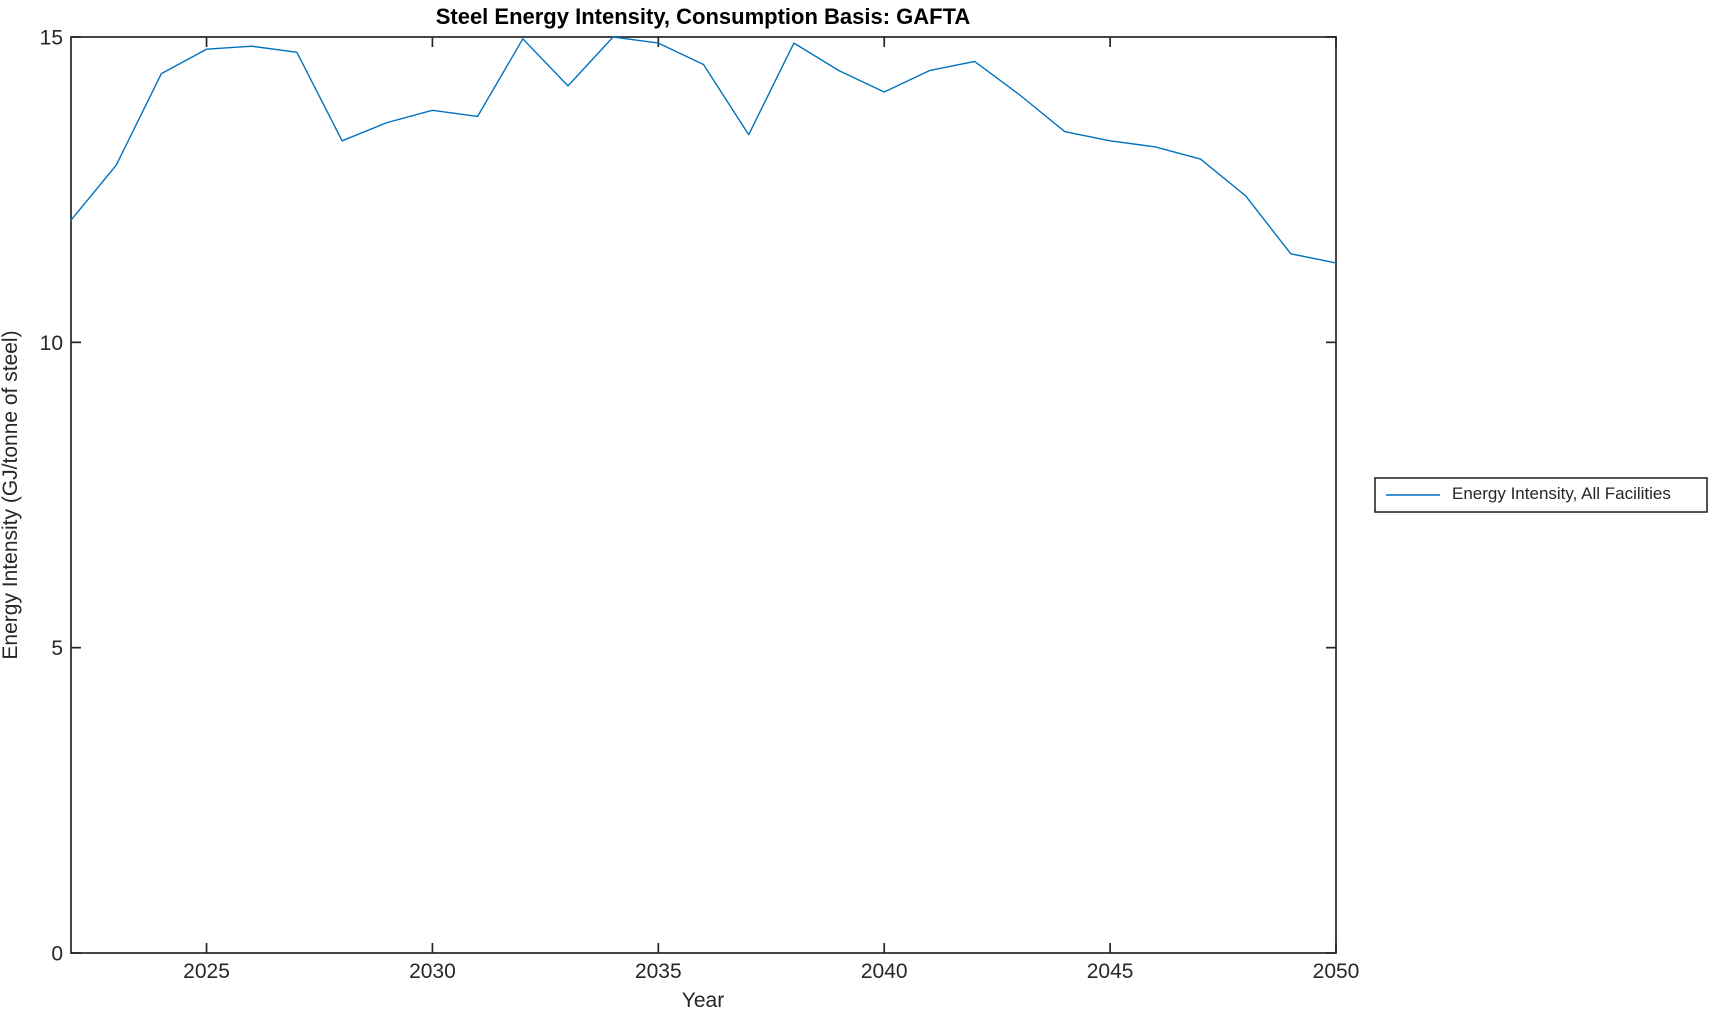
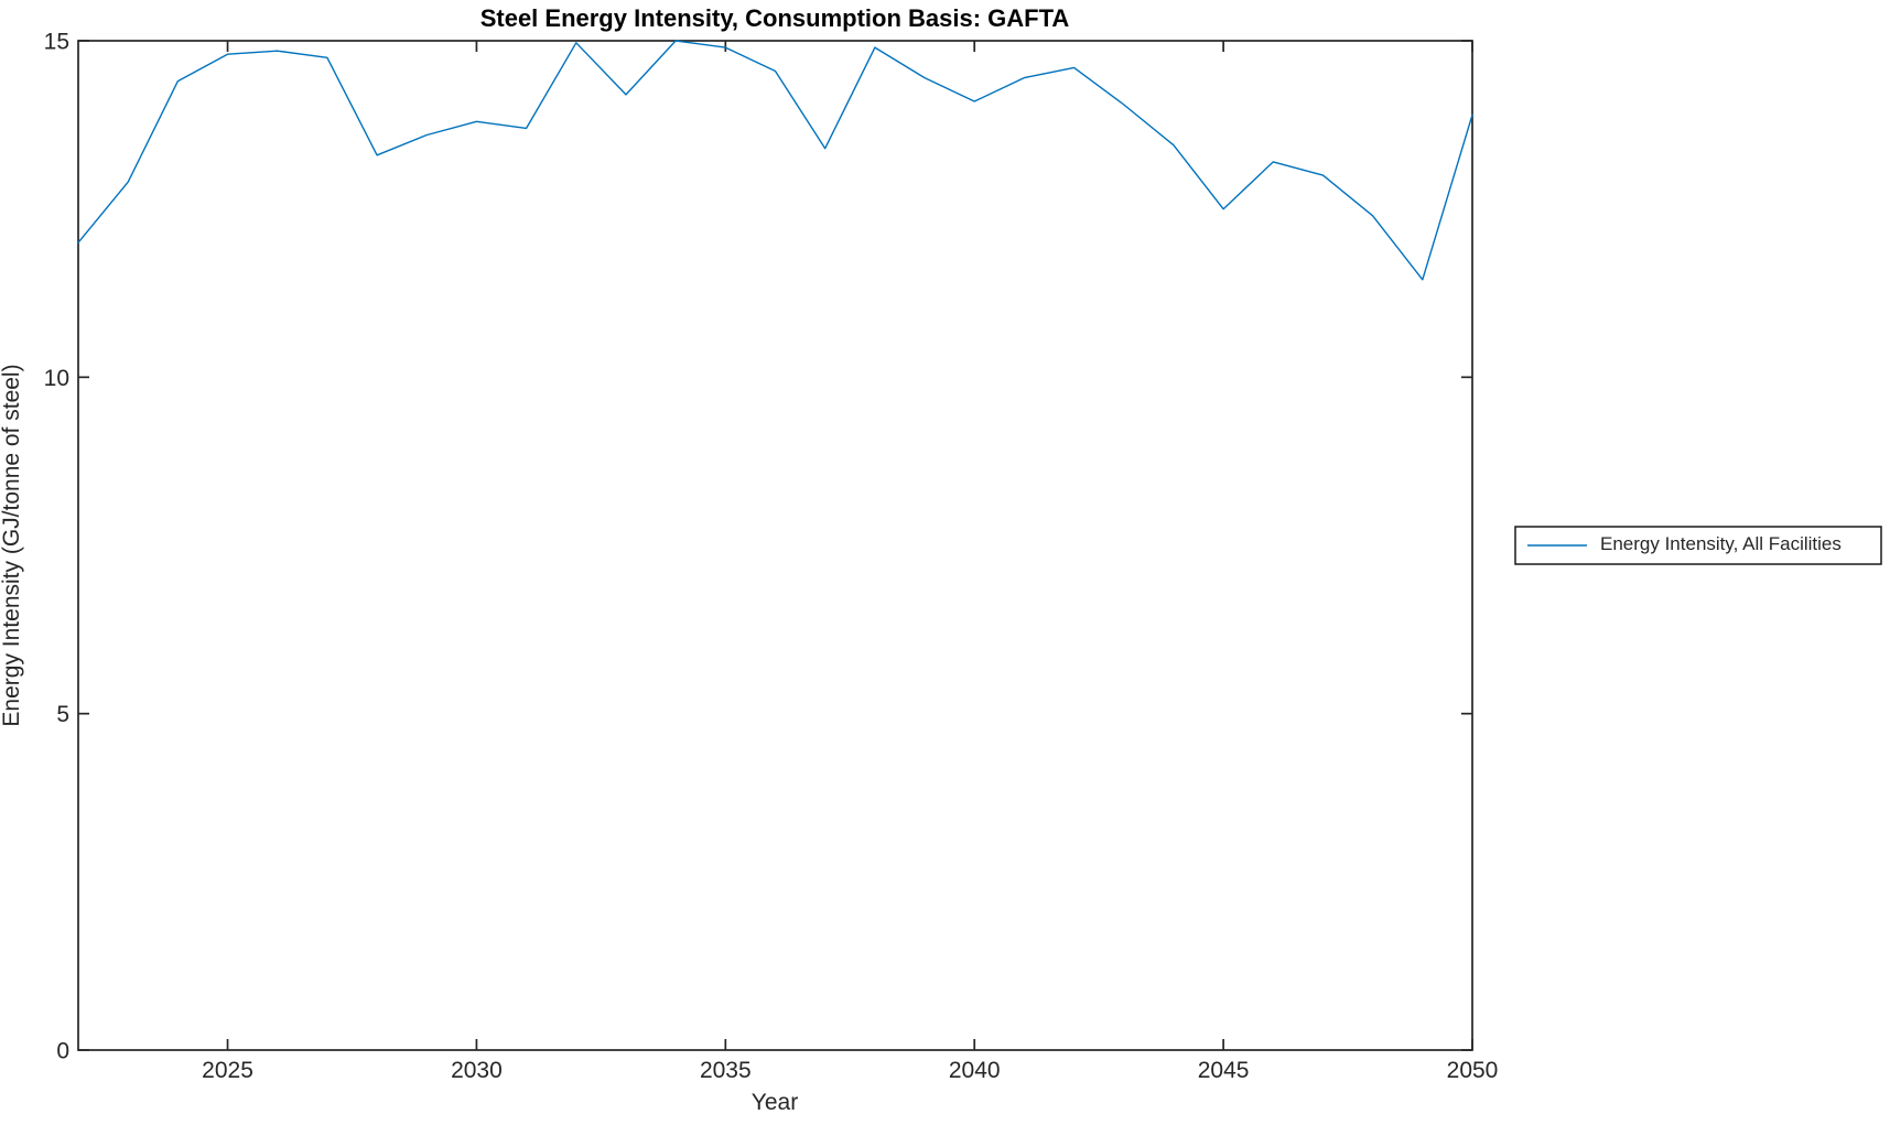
2045: 13.3 -> 12.5
2050: 11.3 -> 13.9
